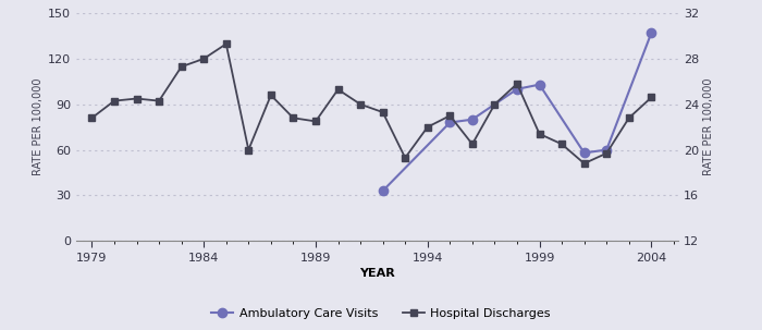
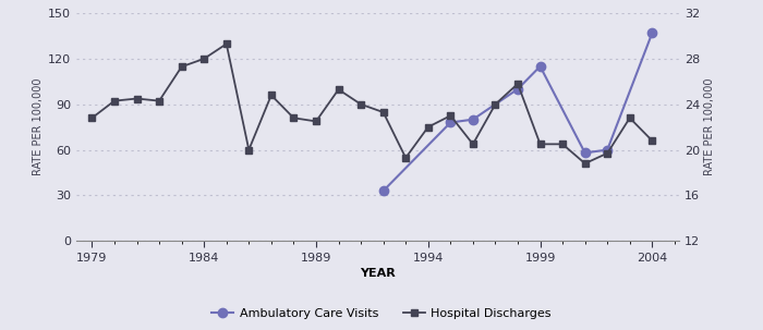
Hospital Discharges/1999: 21.4 -> 20.5
Ambulatory Care Visits/1999: 103 -> 115
Hospital Discharges/2004: 24.6 -> 20.8
